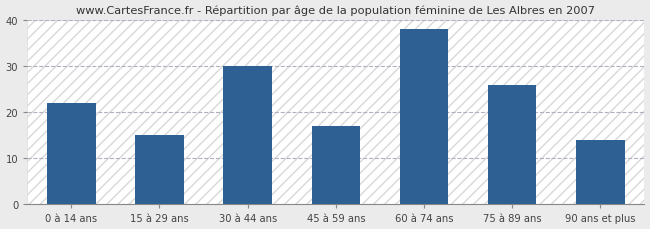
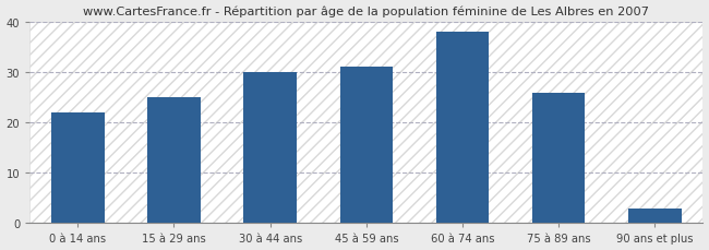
15 à 29 ans: 15 -> 25
45 à 59 ans: 17 -> 31
90 ans et plus: 14 -> 3
